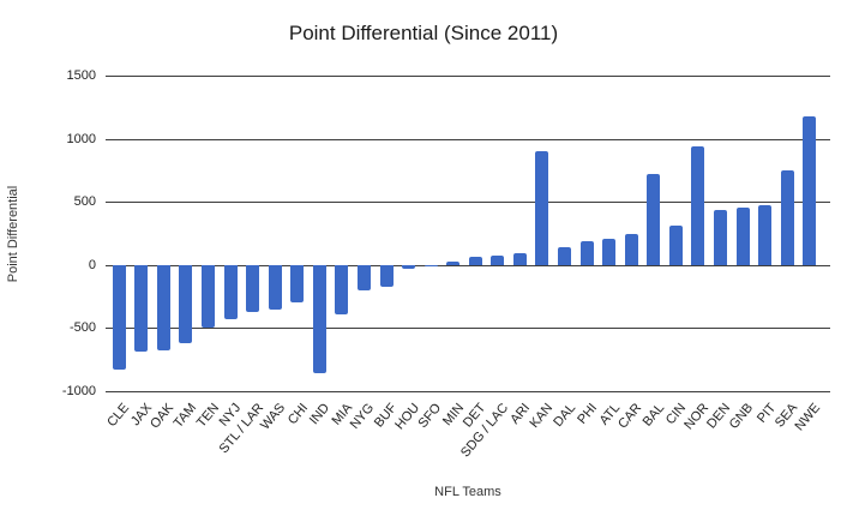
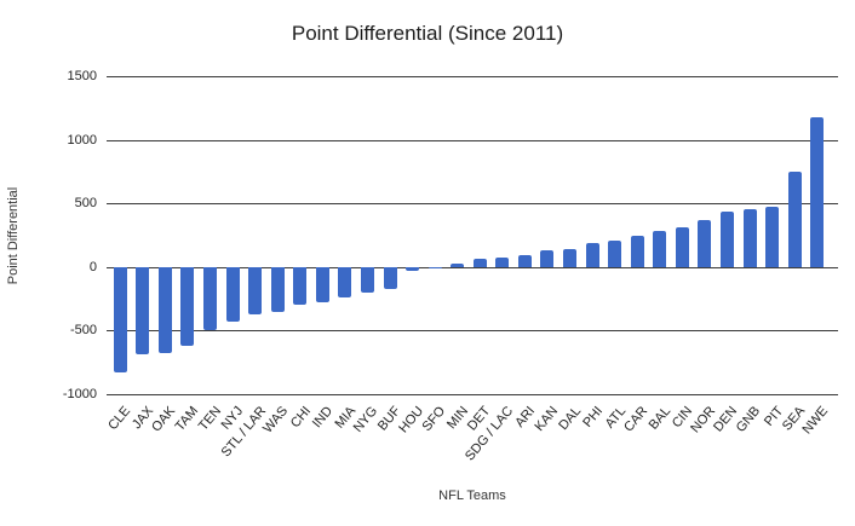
IND: -860 -> -280
MIA: -390 -> -240
KAN: 900 -> 130
BAL: 720 -> 280
NOR: 940 -> 360
